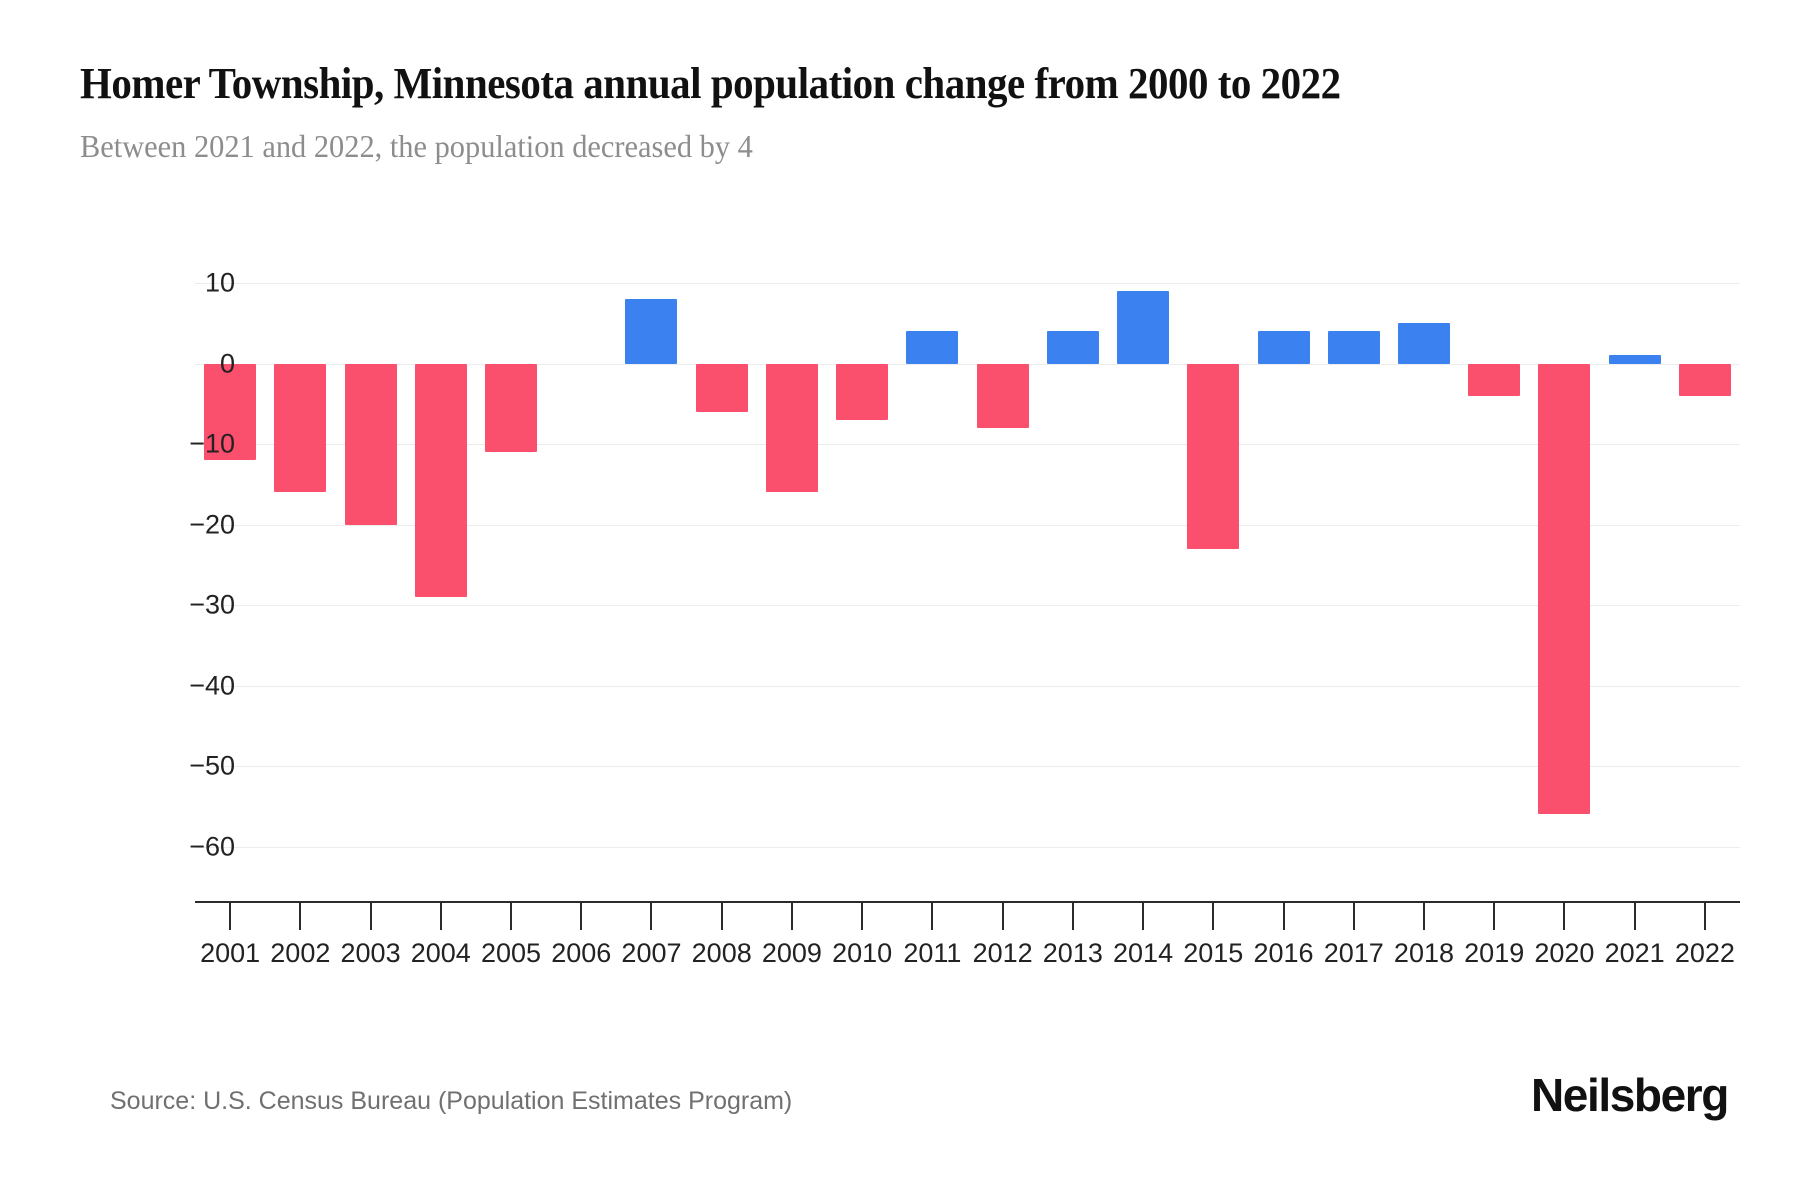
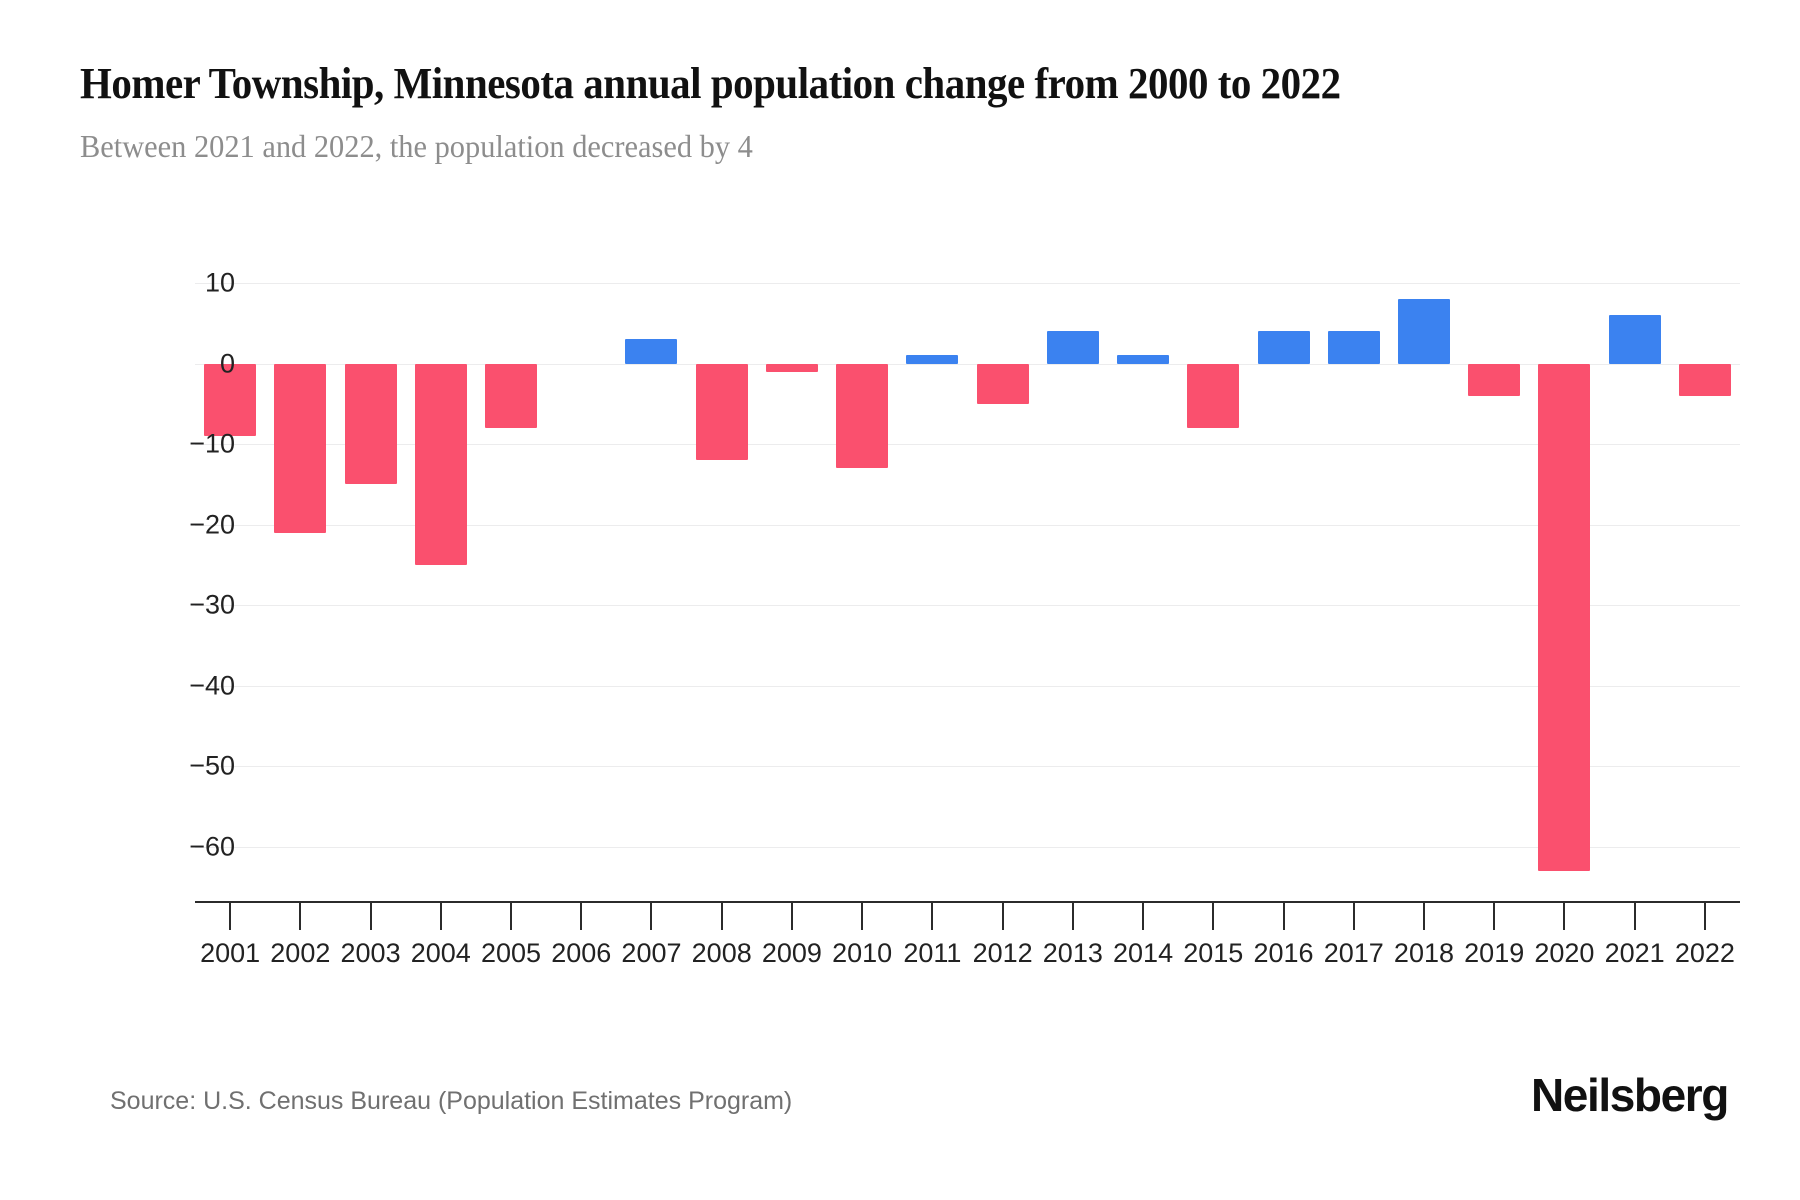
2001: -12 -> -9
2002: -16 -> -21
2003: -20 -> -15
2004: -29 -> -25
2005: -11 -> -8
2007: 8 -> 3
2008: -6 -> -12
2009: -16 -> -1
2010: -7 -> -13
2011: 4 -> 1
2012: -8 -> -5
2014: 9 -> 1
2015: -23 -> -8
2018: 5 -> 8
2020: -56 -> -63
2021: 1 -> 6
